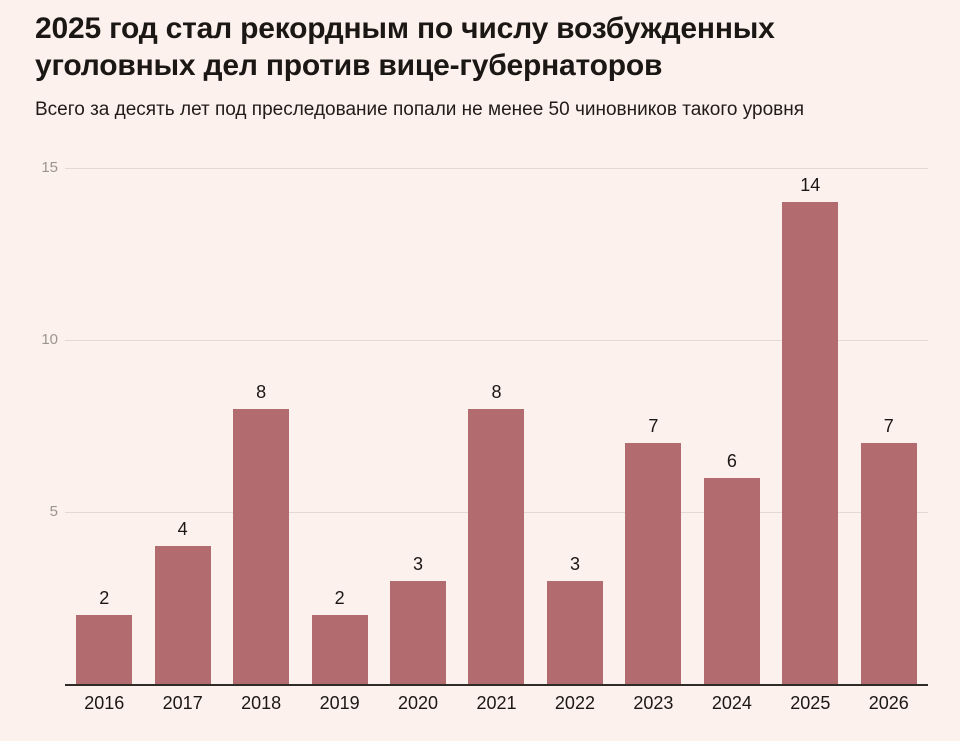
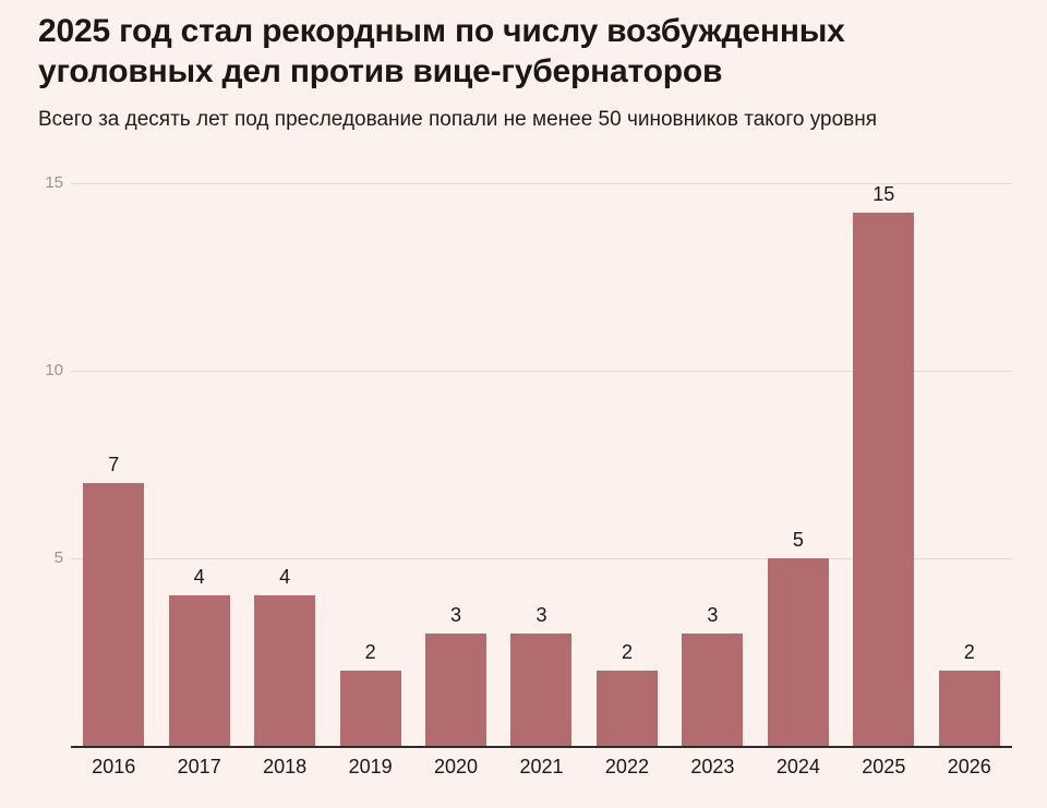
2016: 2 -> 7
2018: 8 -> 4
2021: 8 -> 3
2022: 3 -> 2
2023: 7 -> 3
2024: 6 -> 5
2025: 14 -> 15
2026: 7 -> 2
